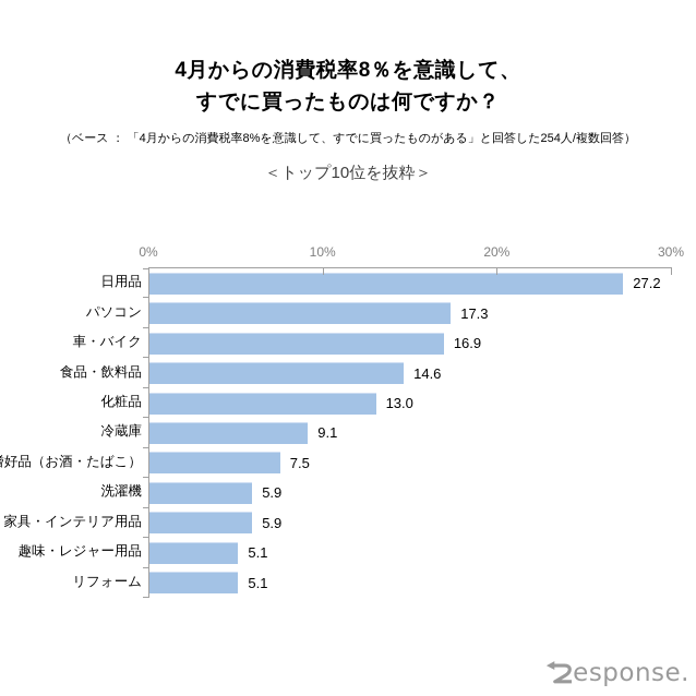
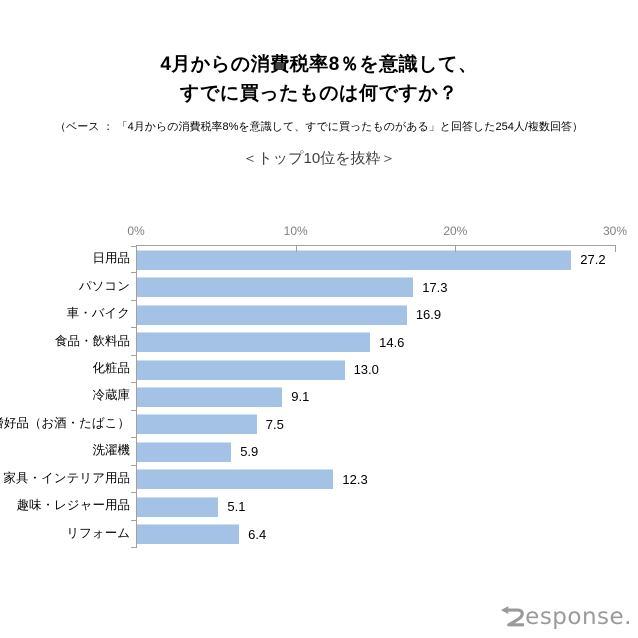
家具・インテリア用品: 5.9 -> 12.3
リフォーム: 5.1 -> 6.4
